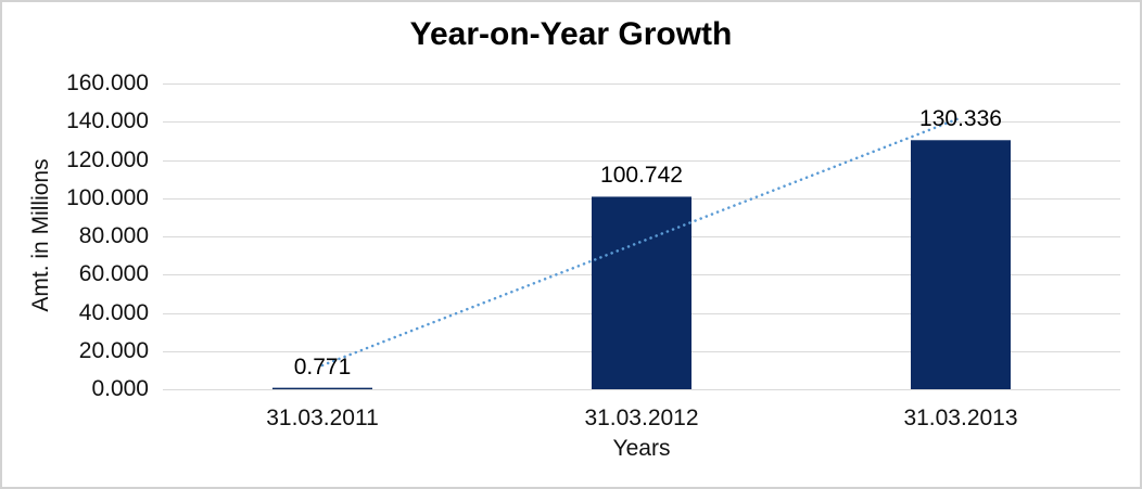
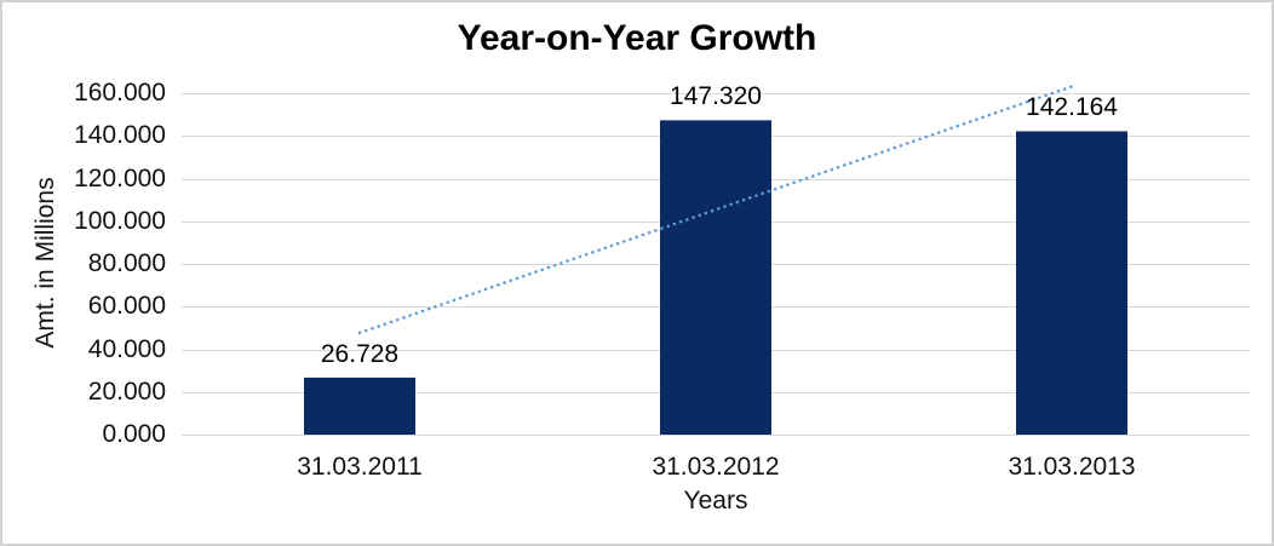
31.03.2011: 0.771 -> 26.728
31.03.2012: 100.742 -> 147.320
31.03.2013: 130.336 -> 142.164
